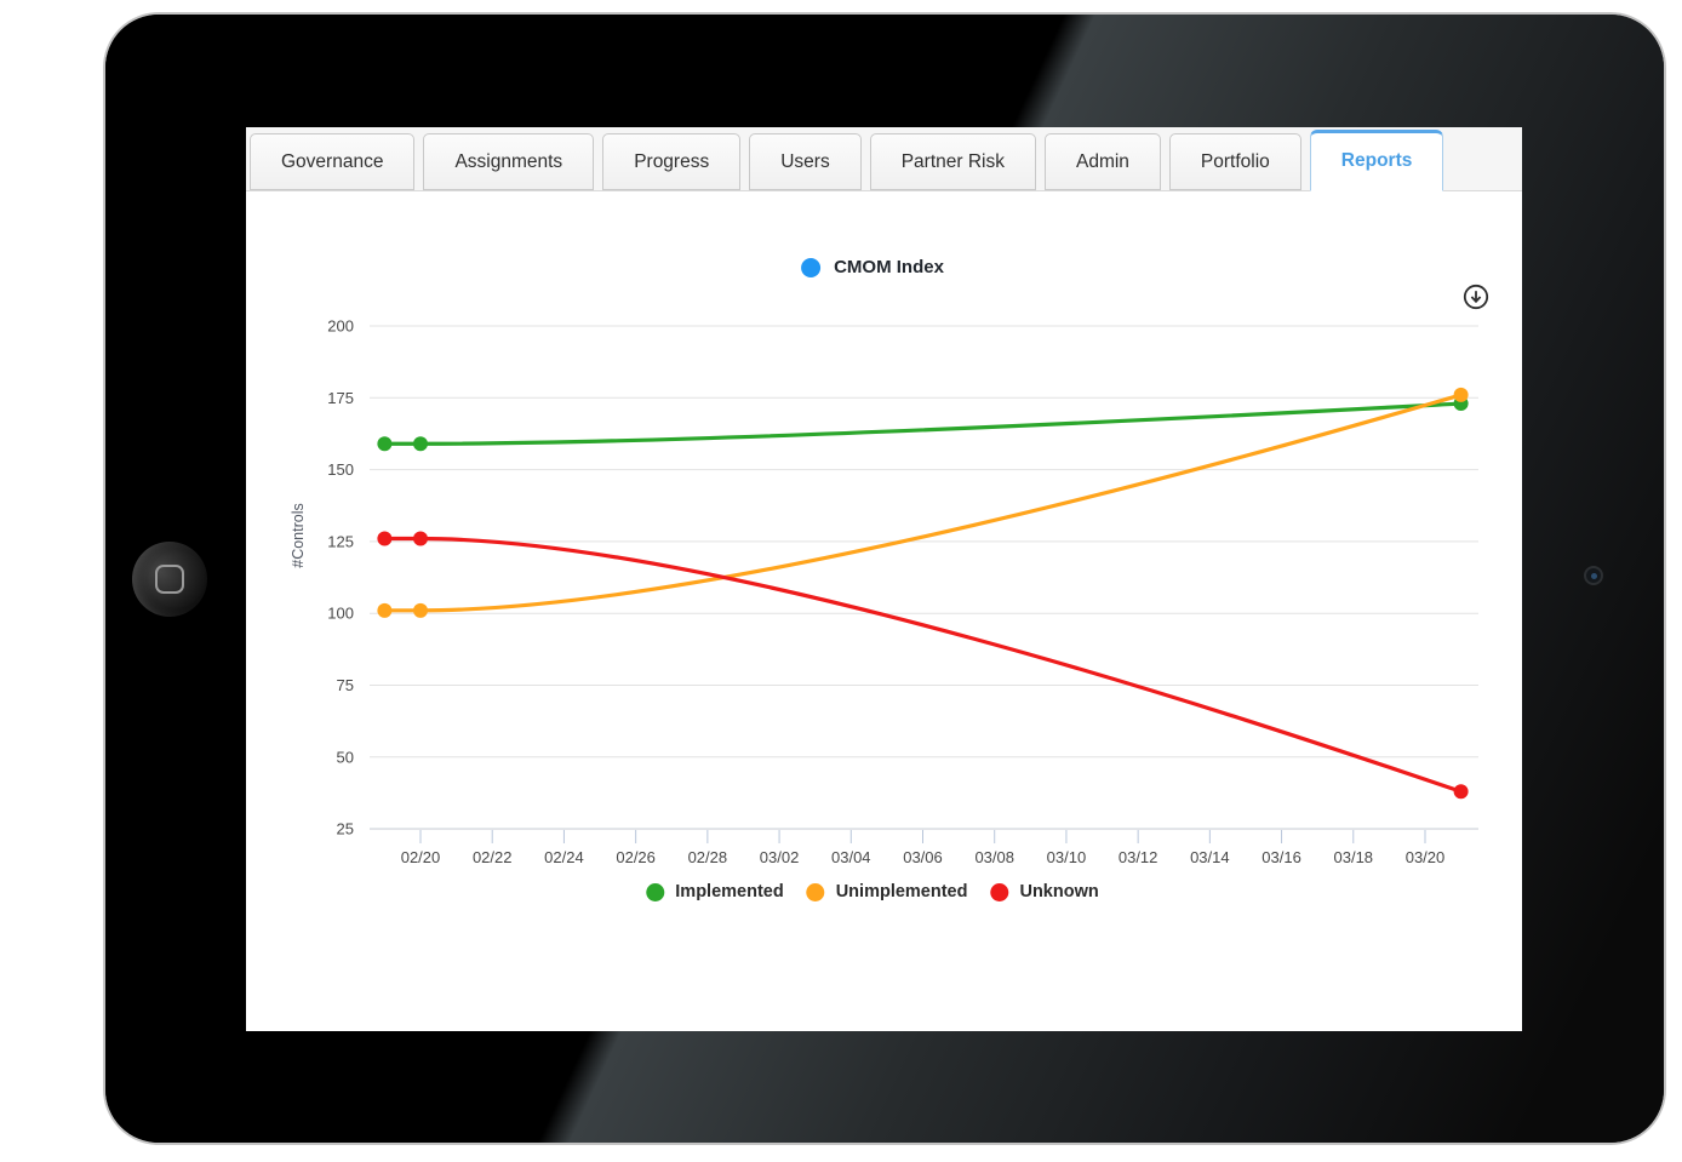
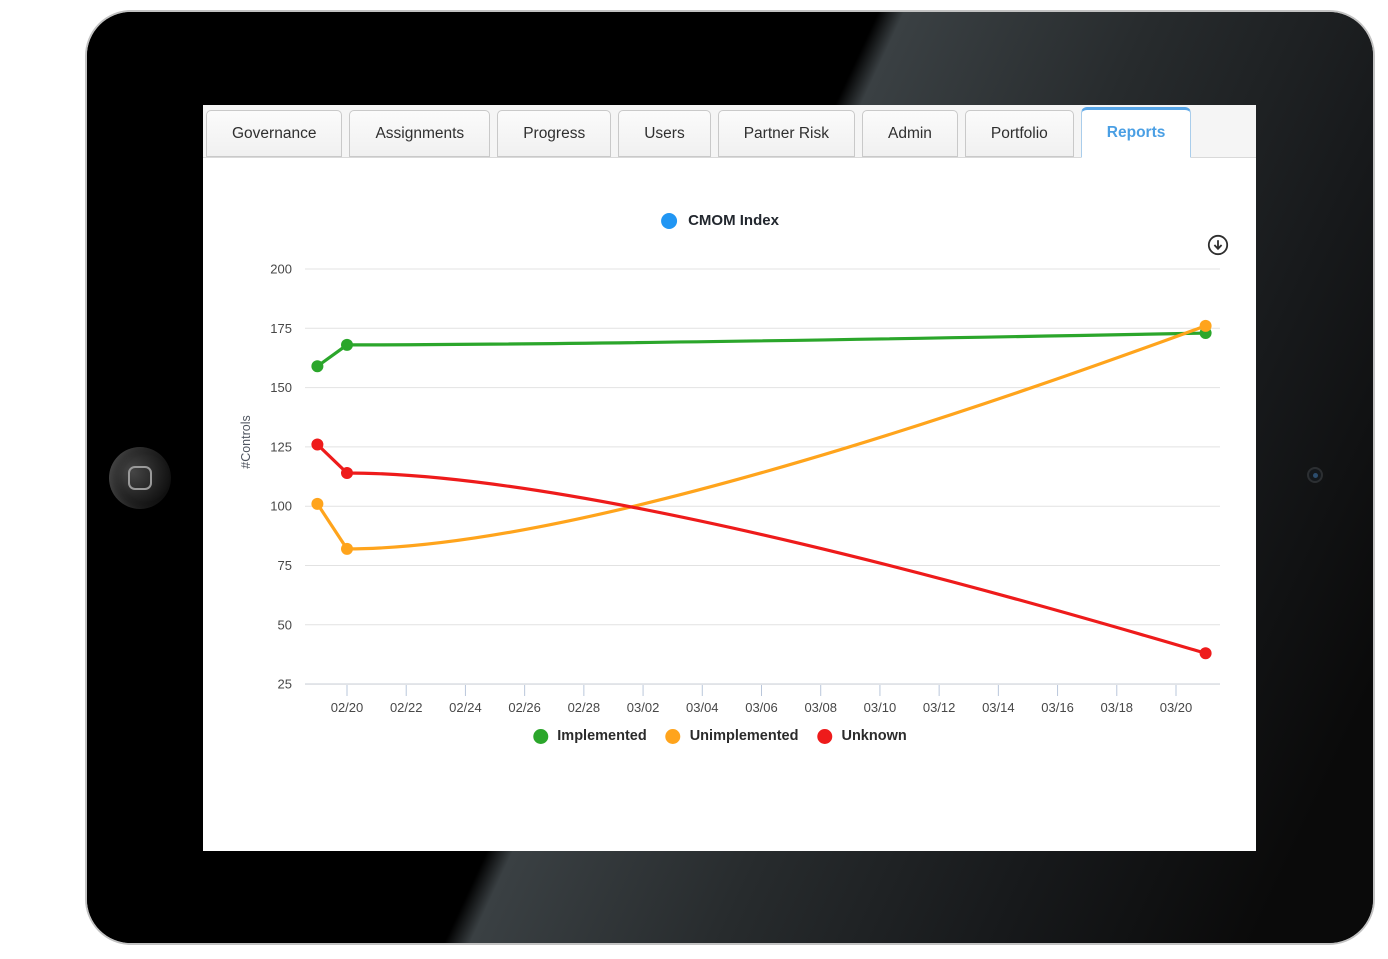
Implemented/02/20: 159 -> 168
Unimplemented/02/20: 101 -> 82
Unknown/02/20: 126 -> 114
